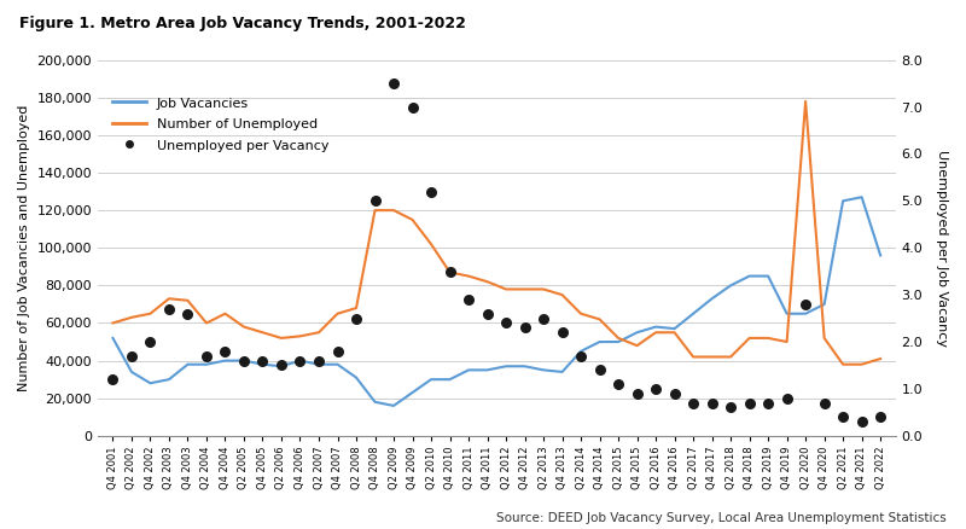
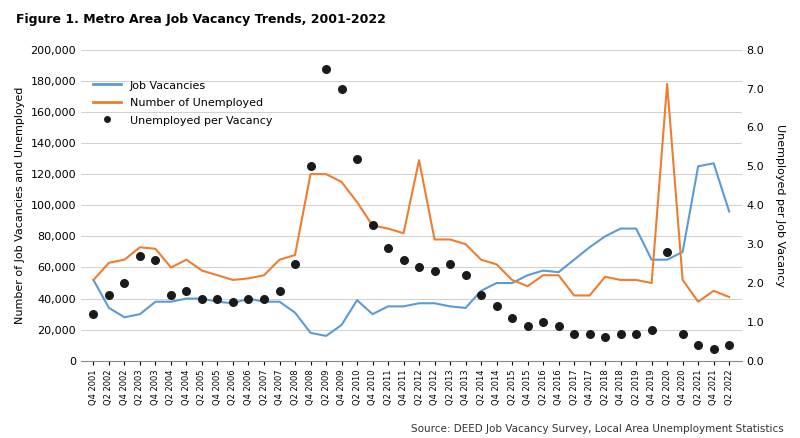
Number of Unemployed/Q4 2001: 60,000 -> 52,000
Job Vacancies/Q2 2010: 30,000 -> 39,000
Number of Unemployed/Q2 2012: 78,000 -> 129,000
Number of Unemployed/Q2 2018: 42,000 -> 54,000
Number of Unemployed/Q4 2021: 38,000 -> 45,000
